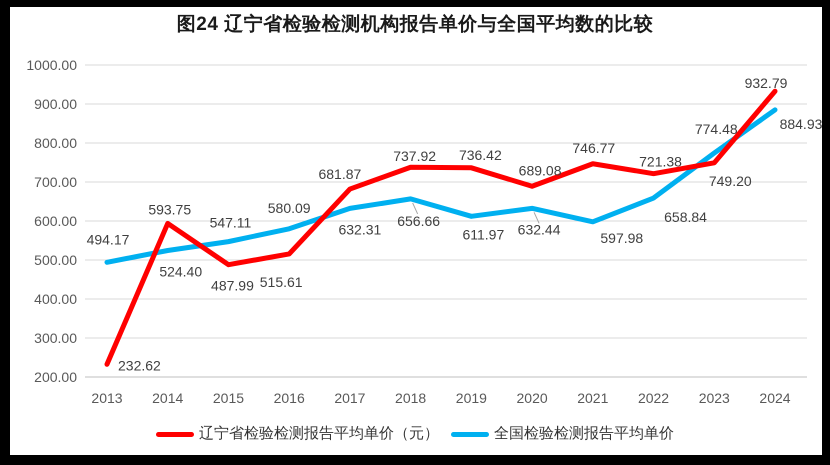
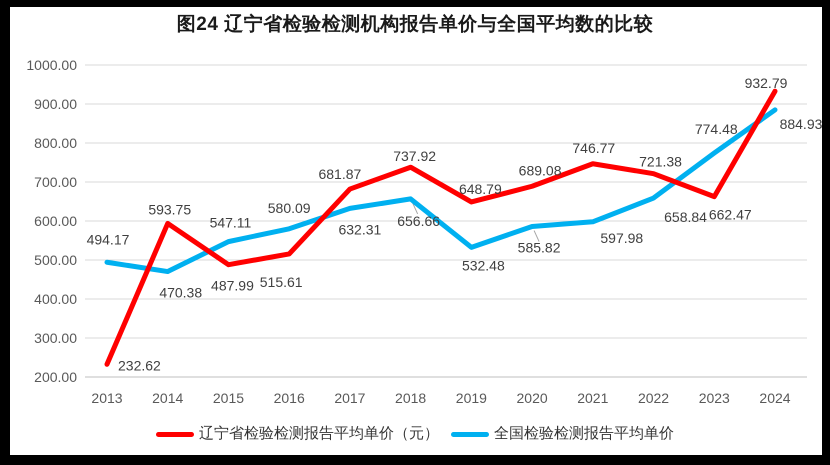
全国检验检测报告平均单价/2014: 524.40 -> 470.38
辽宁省检验检测报告平均单价（元）/2019: 736.42 -> 648.79
全国检验检测报告平均单价/2019: 611.97 -> 532.48
全国检验检测报告平均单价/2020: 632.44 -> 585.82
辽宁省检验检测报告平均单价（元）/2023: 749.20 -> 662.47
